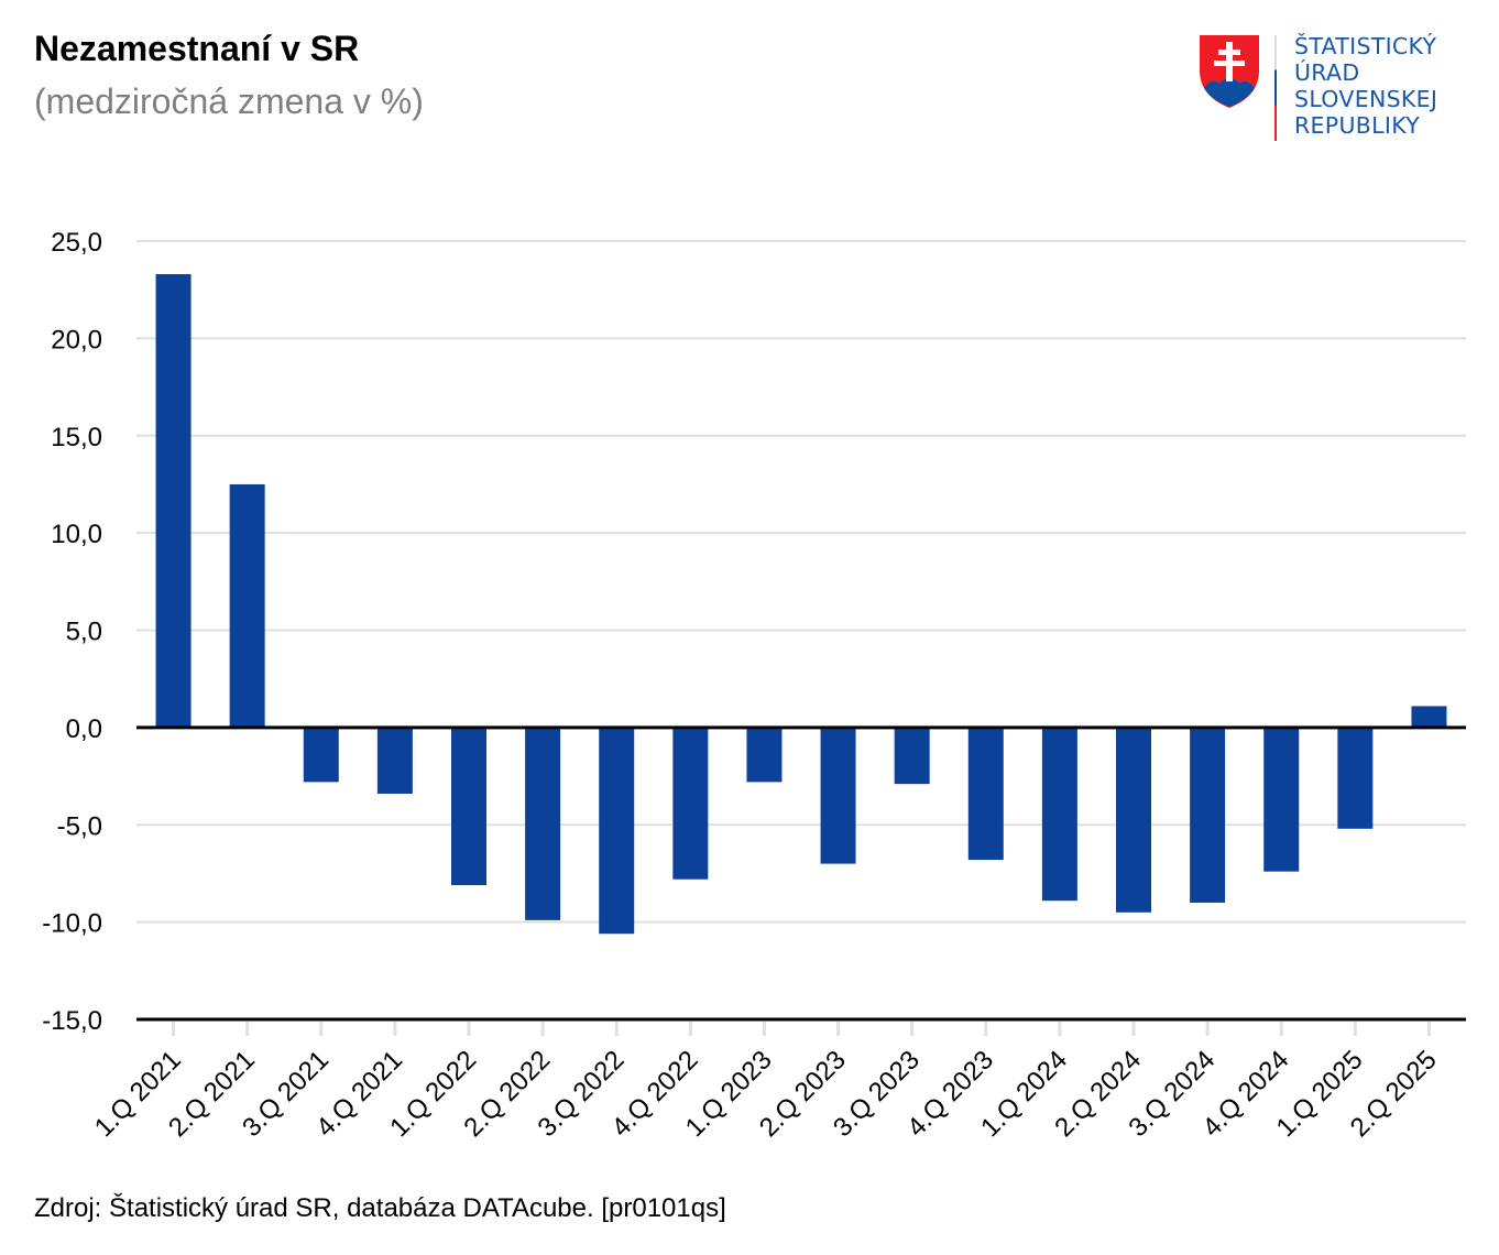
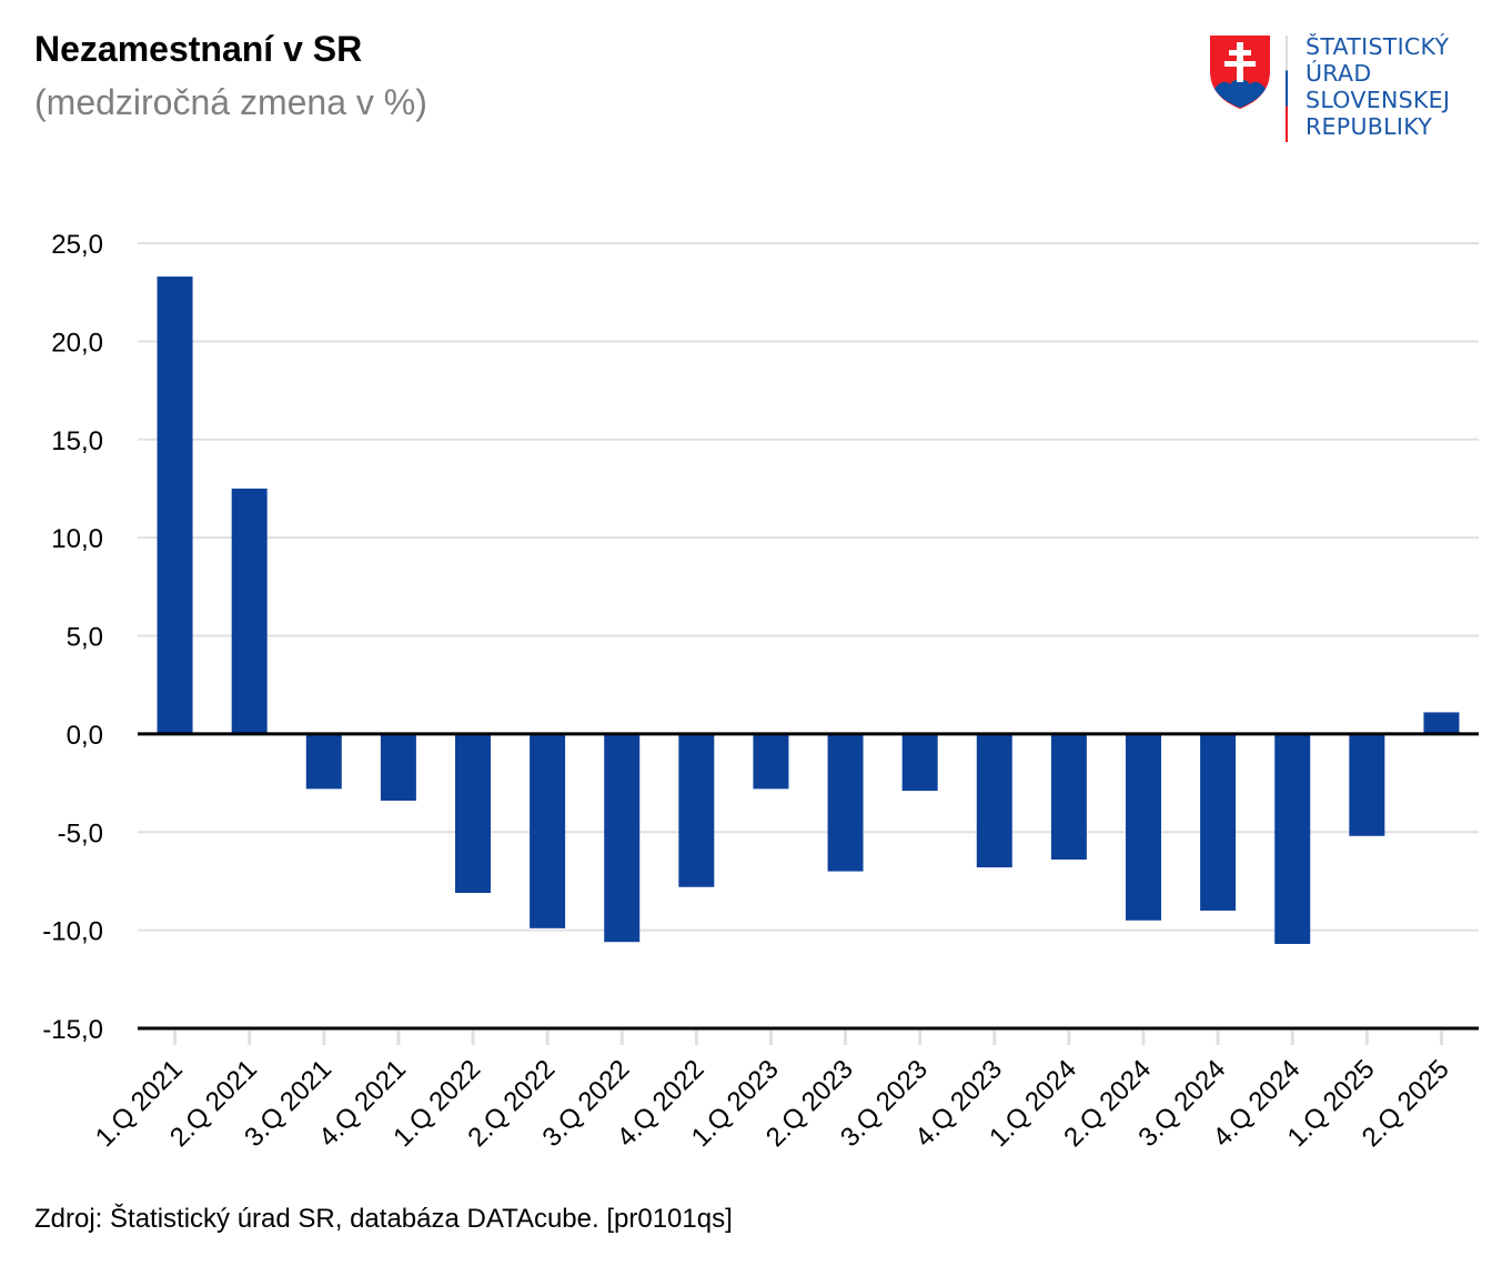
1.Q 2024: -8,9 -> -6,4
4.Q 2024: -7,4 -> -10,7
